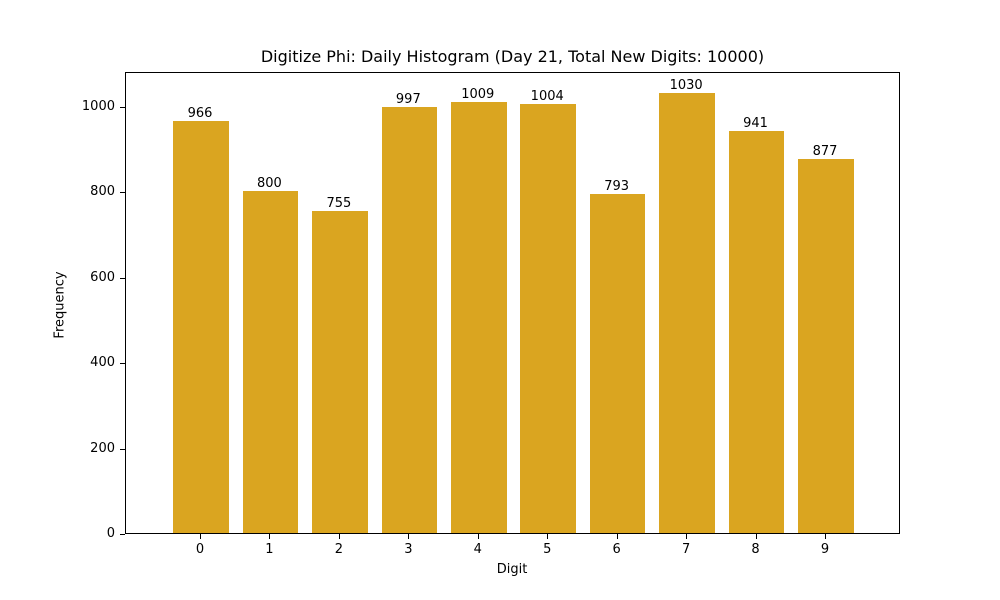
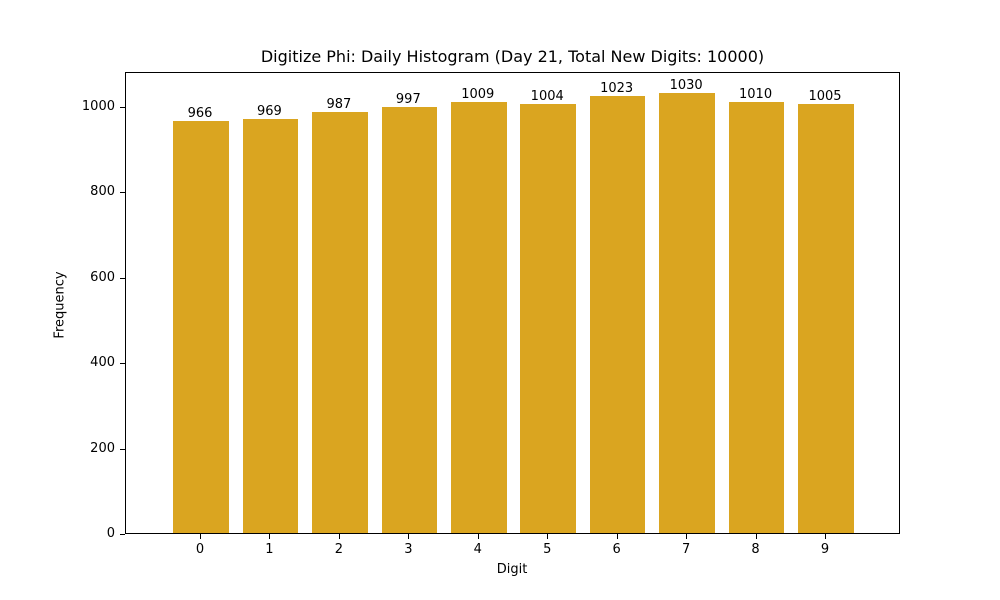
1: 800 -> 969
2: 755 -> 987
6: 793 -> 1023
8: 941 -> 1010
9: 877 -> 1005
